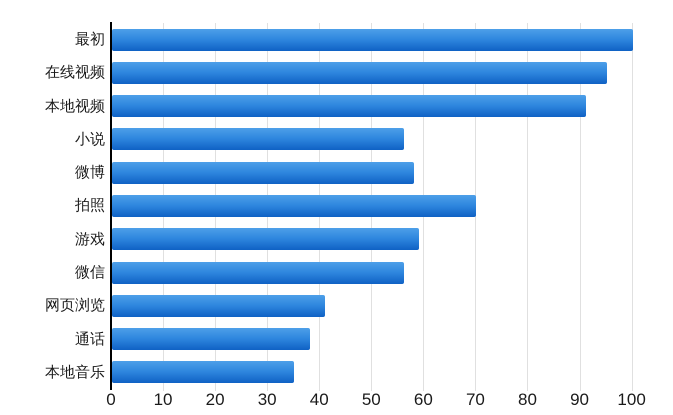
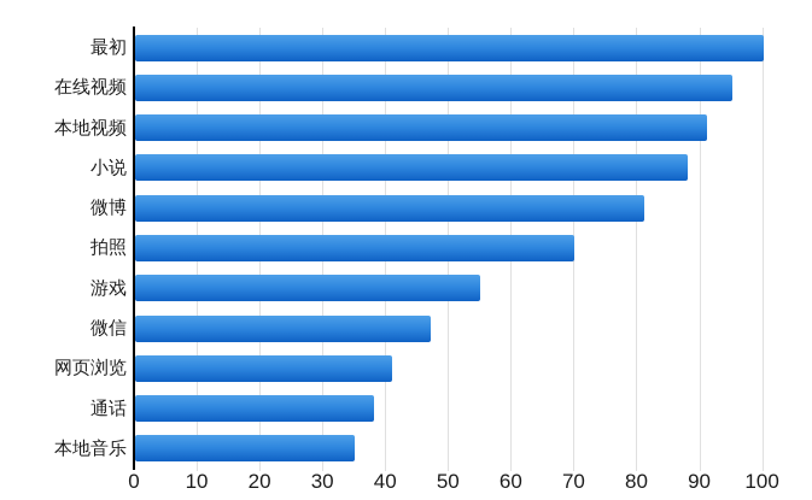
小说: 56 -> 88
微博: 58 -> 81
游戏: 59 -> 55
微信: 56 -> 47
